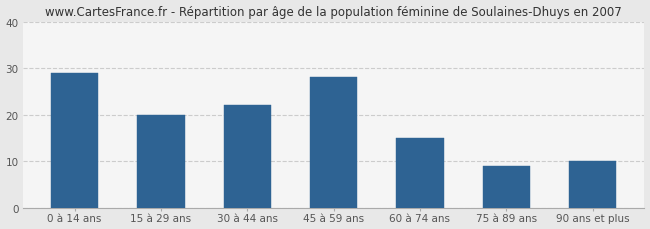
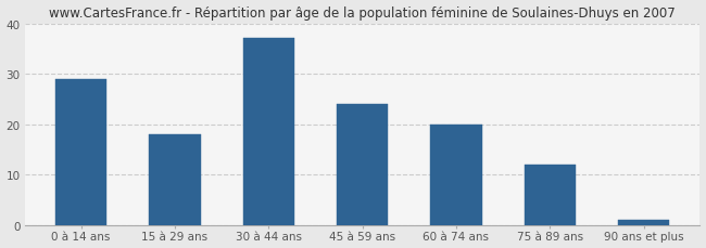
15 à 29 ans: 20 -> 18
30 à 44 ans: 22 -> 37
45 à 59 ans: 28 -> 24
60 à 74 ans: 15 -> 20
75 à 89 ans: 9 -> 12
90 ans et plus: 10 -> 1
